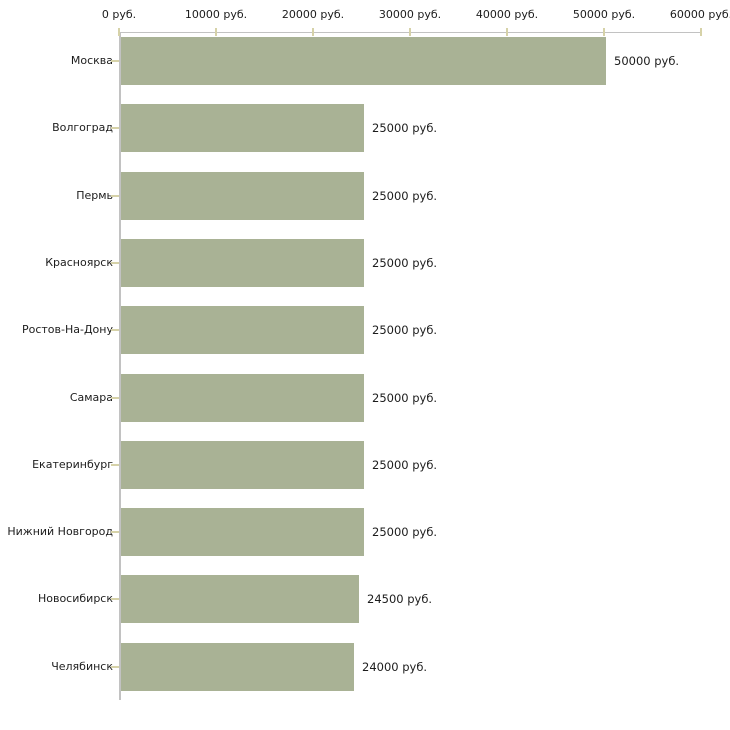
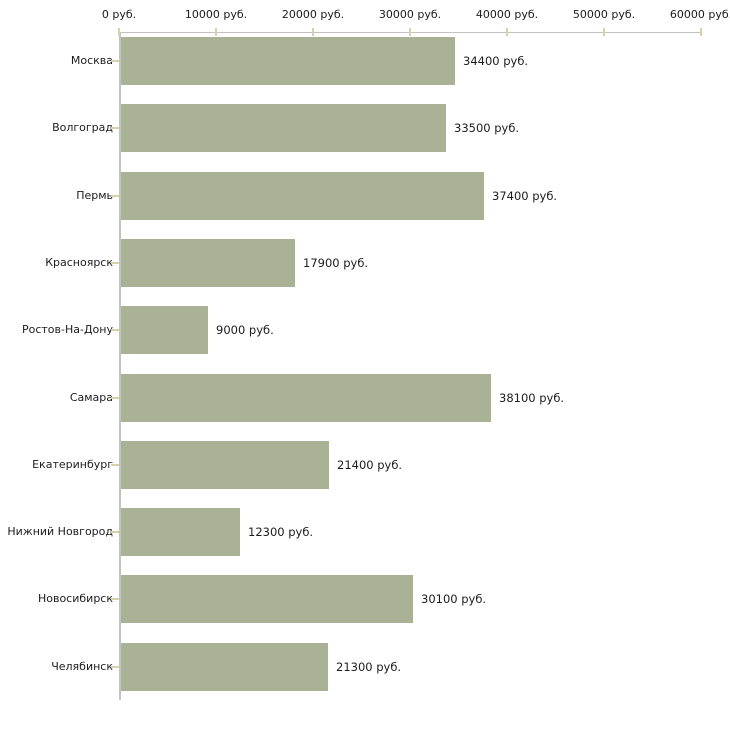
Москва: 50000 -> 34400
Волгоград: 25000 -> 33500
Пермь: 25000 -> 37400
Красноярск: 25000 -> 17900
Ростов-На-Дону: 25000 -> 9000
Самара: 25000 -> 38100
Екатеринбург: 25000 -> 21400
Нижний Новгород: 25000 -> 12300
Новосибирск: 24500 -> 30100
Челябинск: 24000 -> 21300
